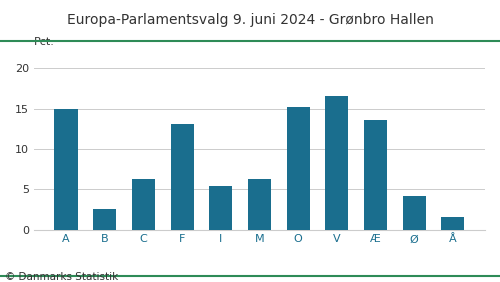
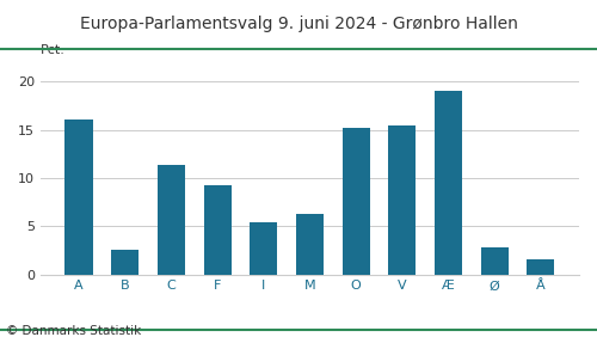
A: 15.0 -> 16.0
C: 6.3 -> 11.4
F: 13.1 -> 9.2
V: 16.5 -> 15.4
Æ: 13.6 -> 19.0
Ø: 4.2 -> 2.8
